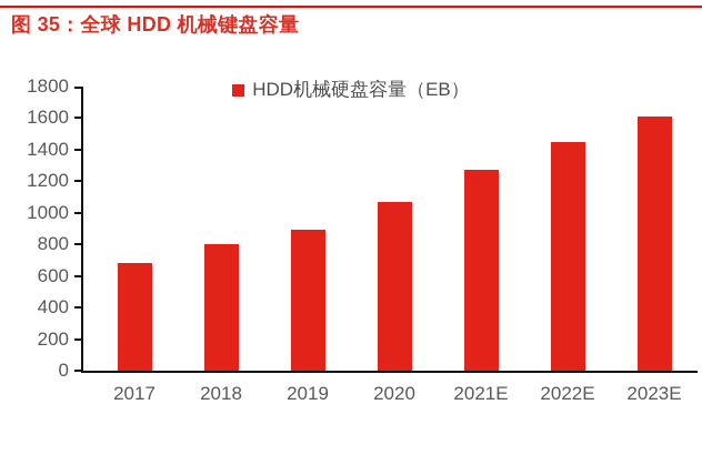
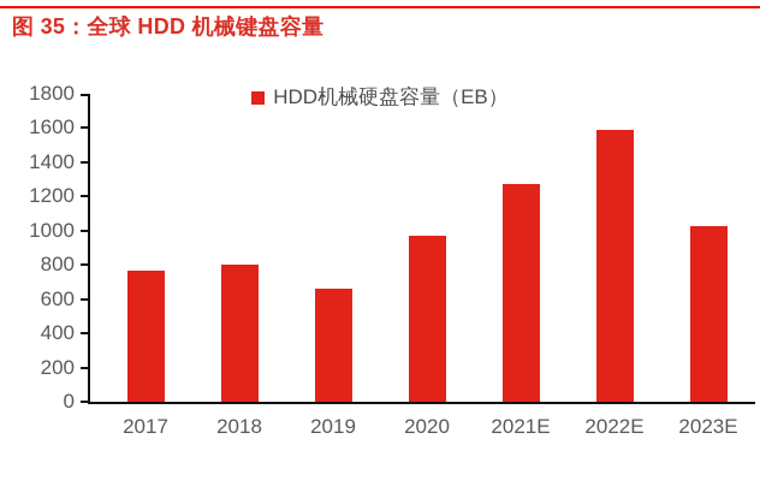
2017: 680 -> 770
2019: 890 -> 660
2020: 1070 -> 970
2022E: 1450 -> 1590
2023E: 1610 -> 1030
